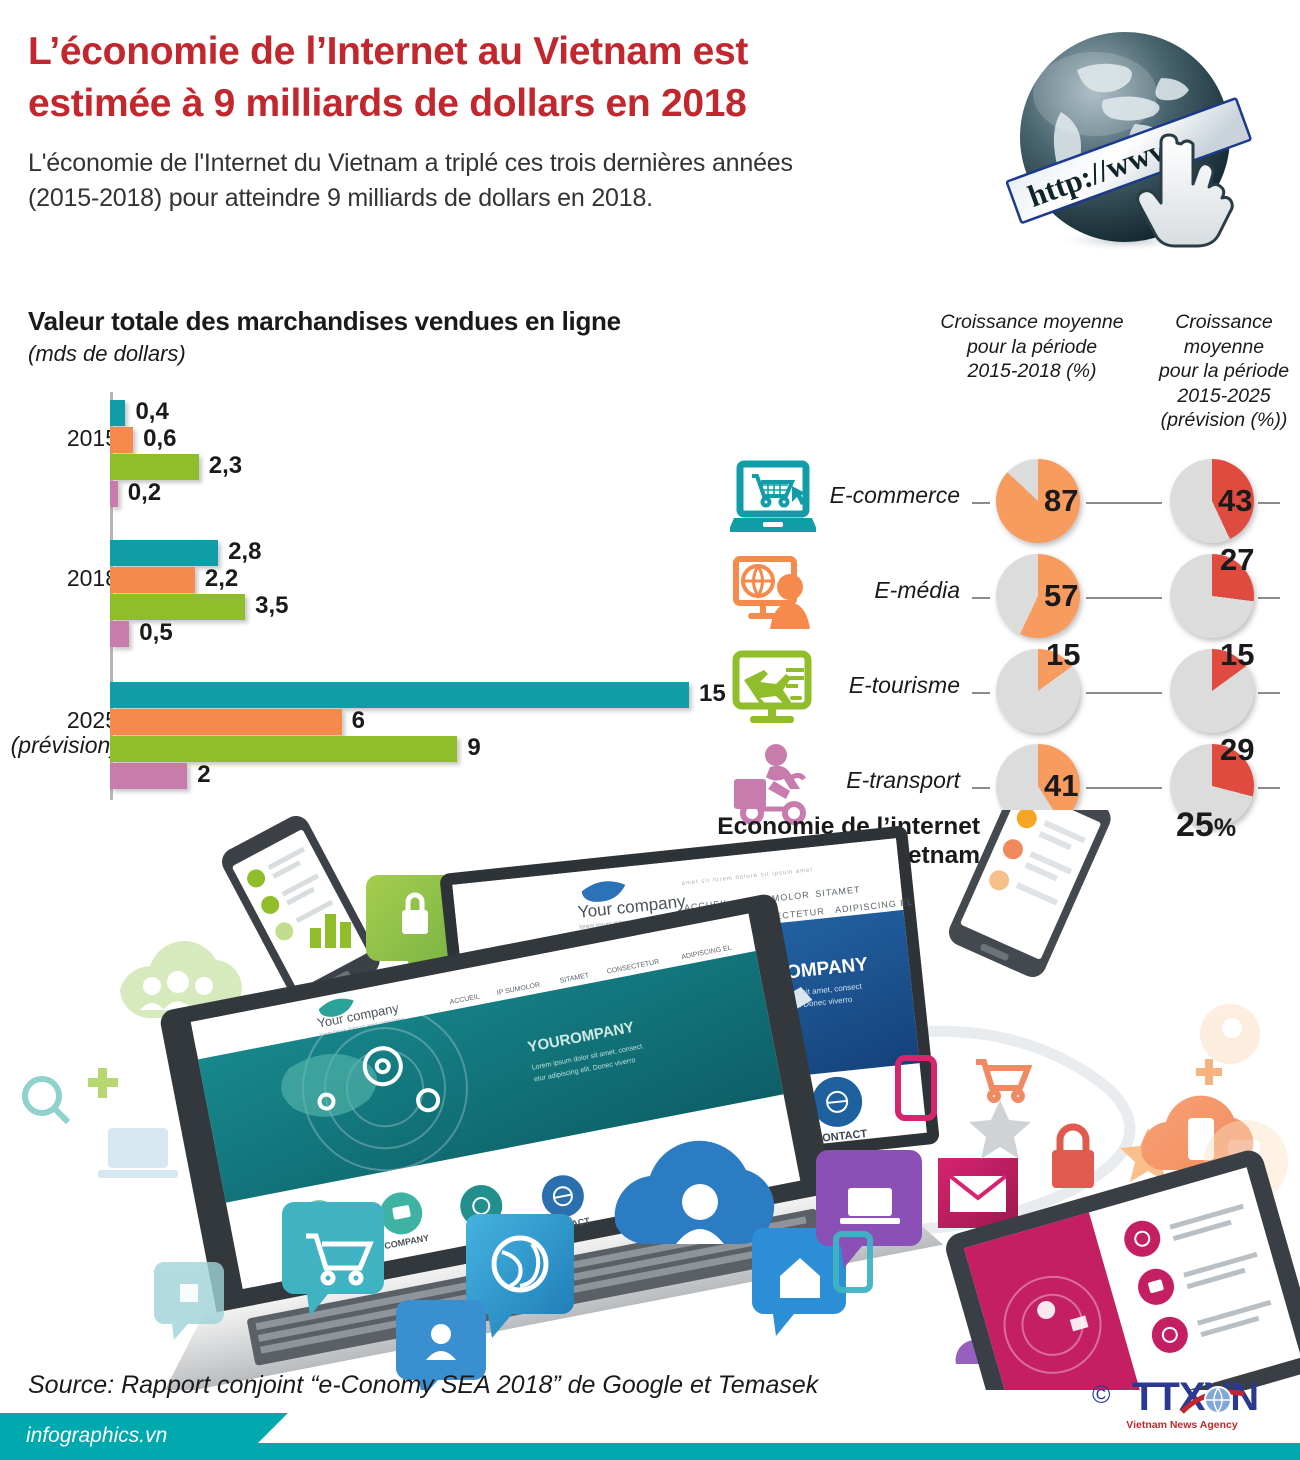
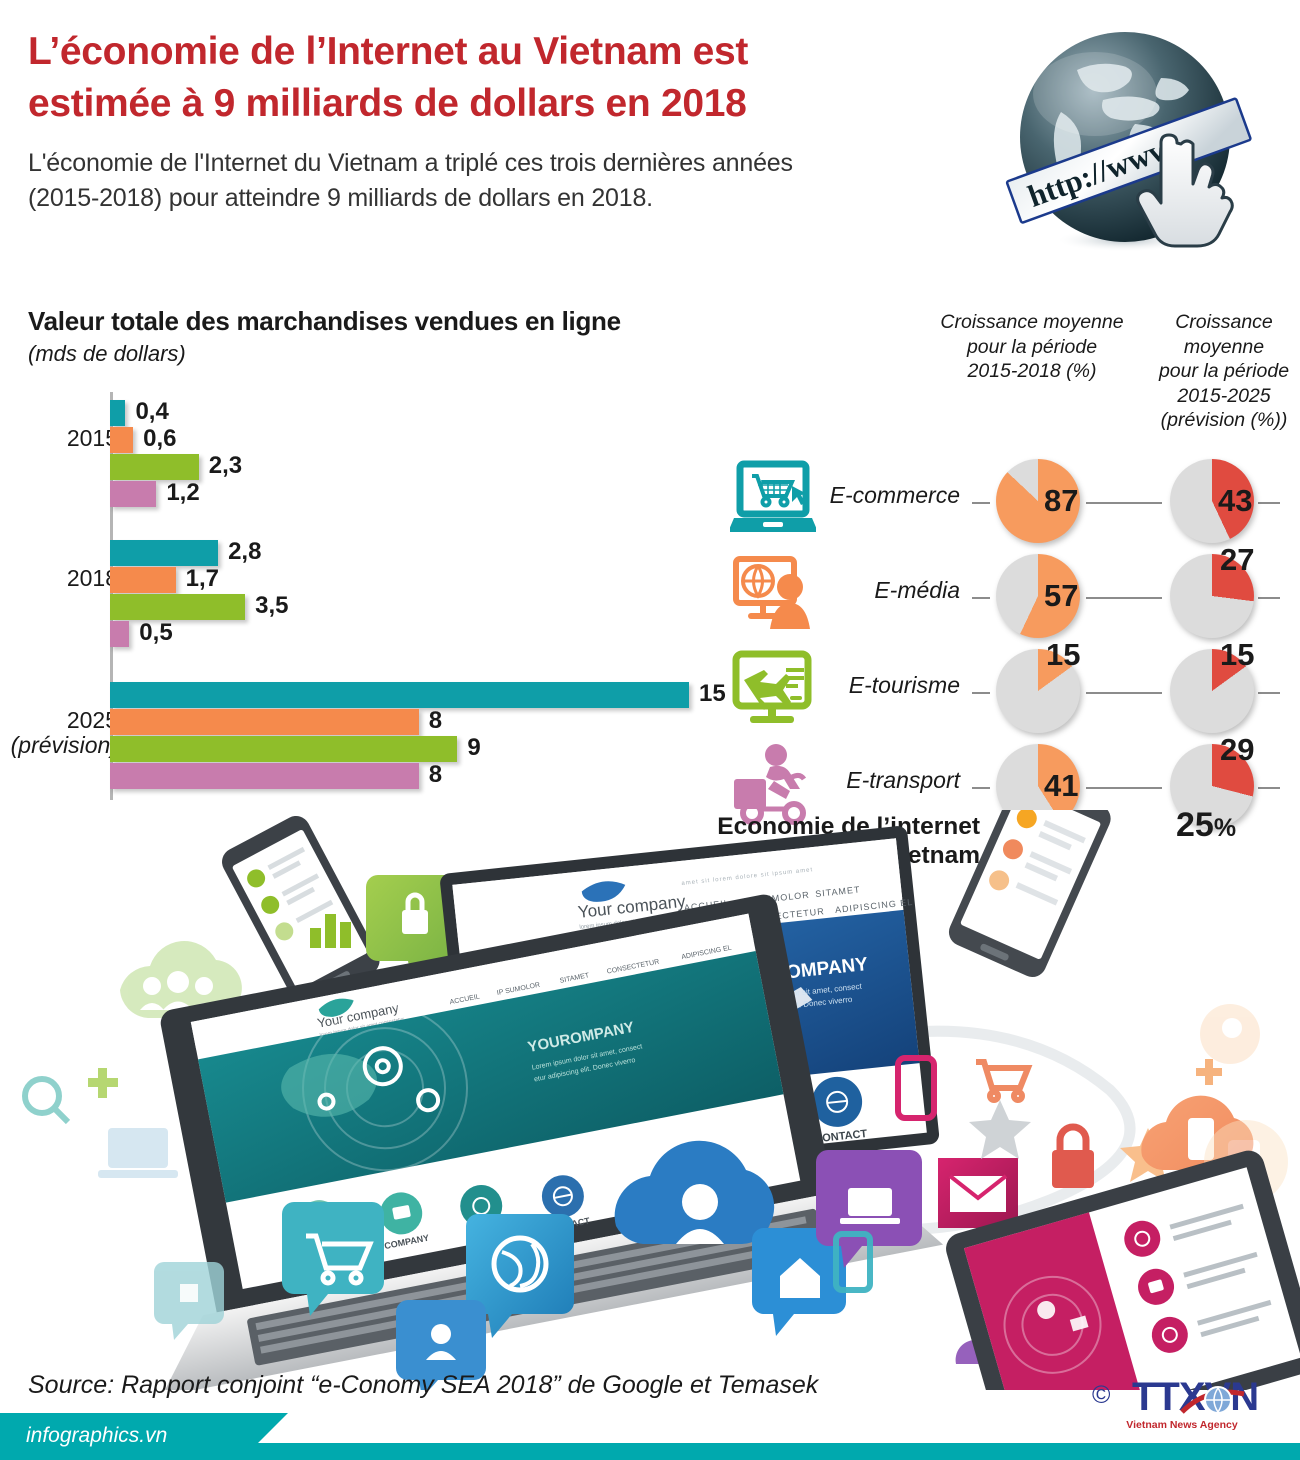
E-transport/2015: 0,2 -> 1,2
E-média/2018: 2,2 -> 1,7
E-média/2025: 6 -> 8
E-transport/2025: 2 -> 8
